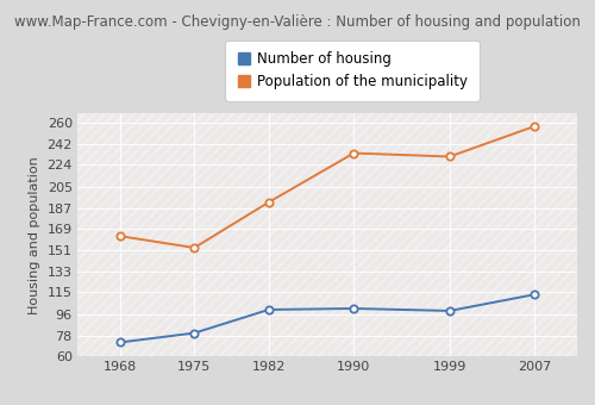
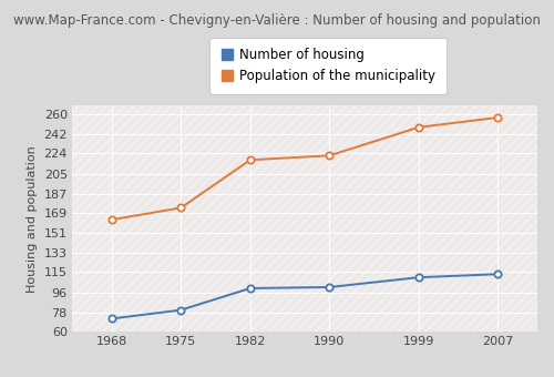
Population of the municipality/1975: 153 -> 174
Population of the municipality/1982: 192 -> 218
Population of the municipality/1990: 234 -> 222
Number of housing/1999: 99 -> 110
Population of the municipality/1999: 231 -> 248
